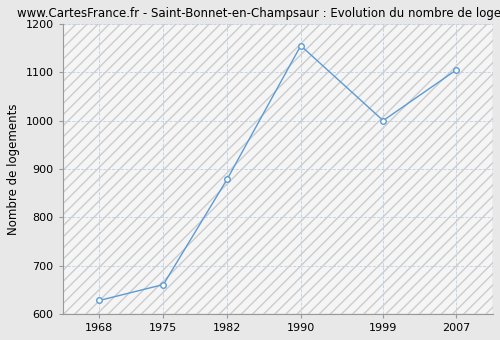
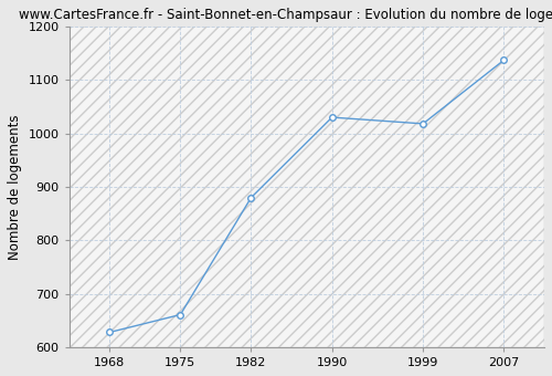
1990: 1155 -> 1030
1999: 1000 -> 1018
2007: 1105 -> 1137
